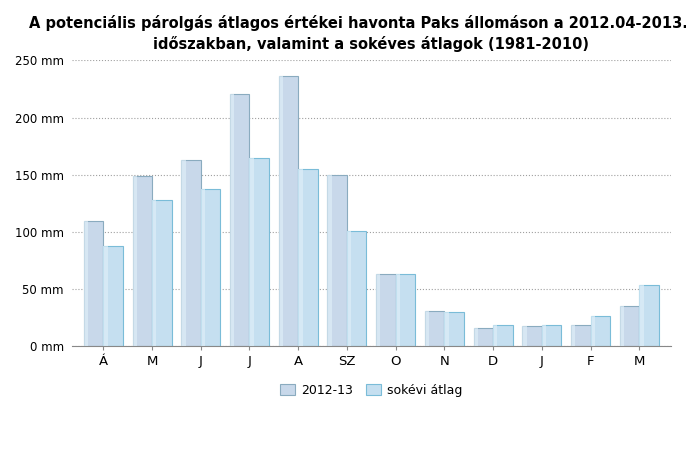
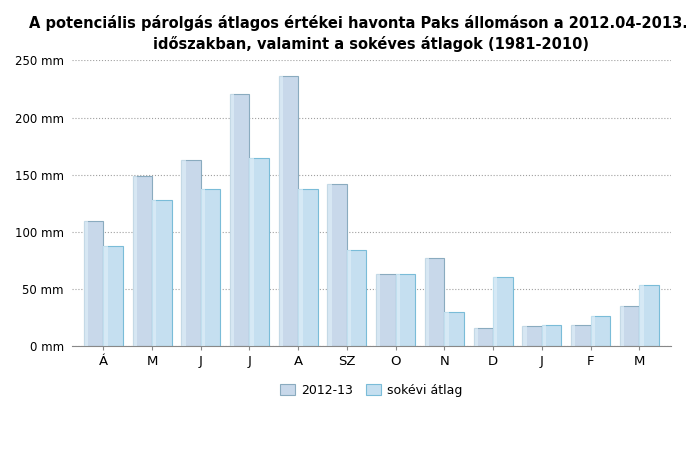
sokévi átlag/A: 155 mm -> 138 mm
2012-13/SZ: 150 mm -> 142 mm
sokévi átlag/SZ: 101 mm -> 84 mm
2012-13/N: 31 mm -> 77 mm
sokévi átlag/D: 19 mm -> 61 mm
